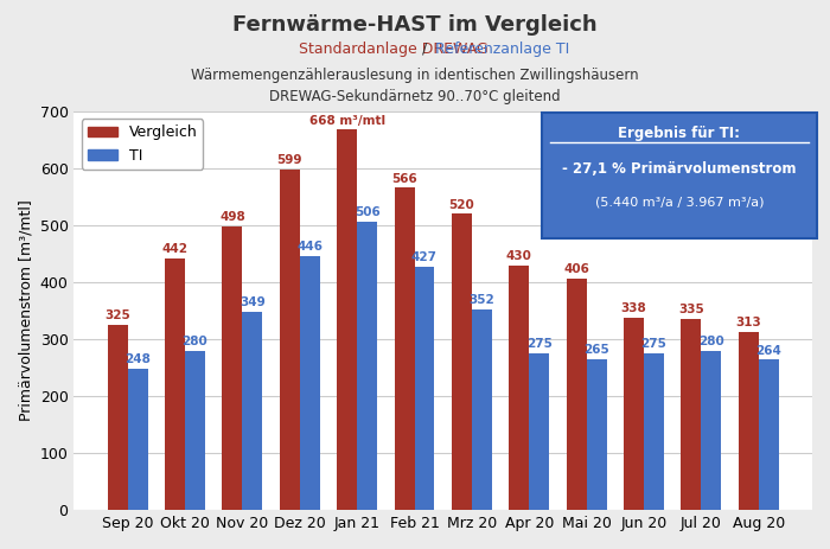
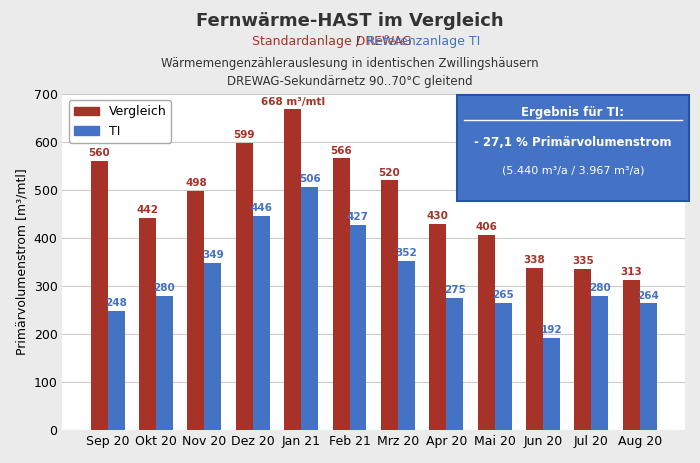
Vergleich/Sep 20: 325 -> 560
TI/Jun 20: 275 -> 192
